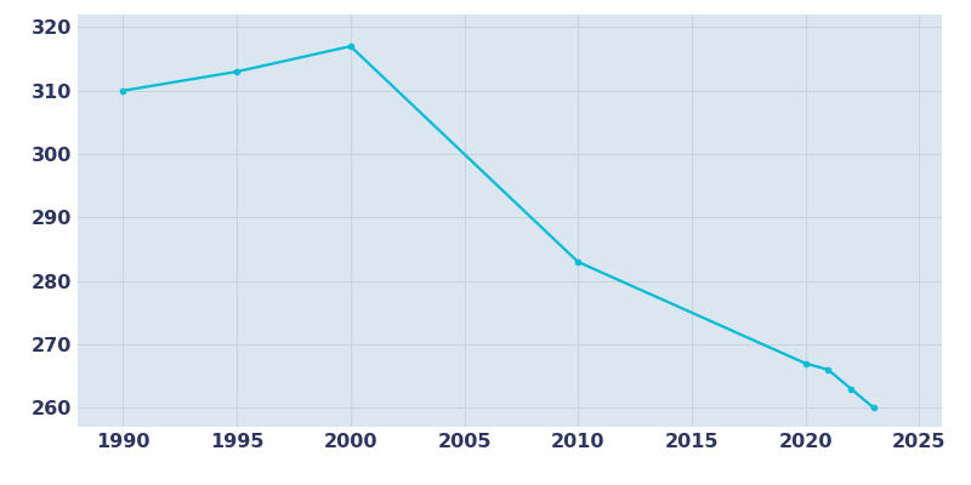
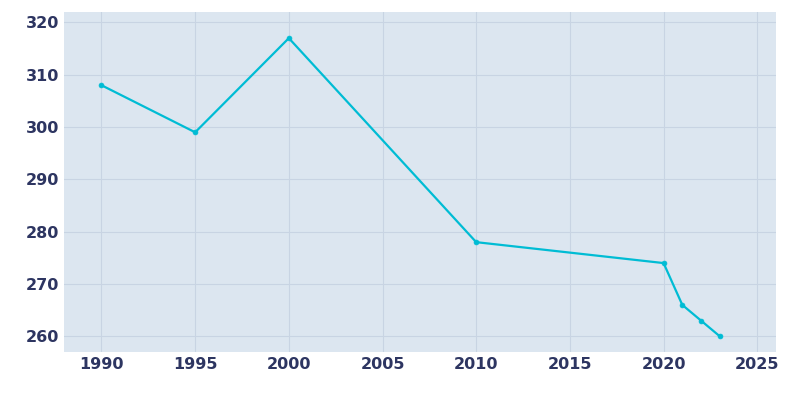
1990: 310 -> 308
1995: 313 -> 299
2010: 283 -> 278
2020: 267 -> 274
